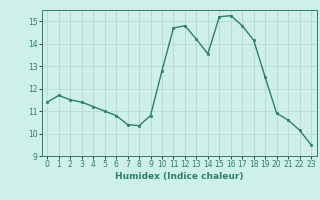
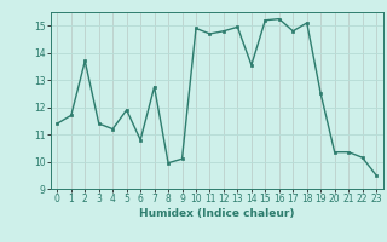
2: 11.50 -> 13.70
5: 11.00 -> 11.90
7: 10.40 -> 12.75
8: 10.35 -> 9.95
9: 10.80 -> 10.10
10: 12.80 -> 14.90
13: 14.20 -> 14.95
18: 14.15 -> 15.10
20: 10.90 -> 10.35
21: 10.60 -> 10.35
